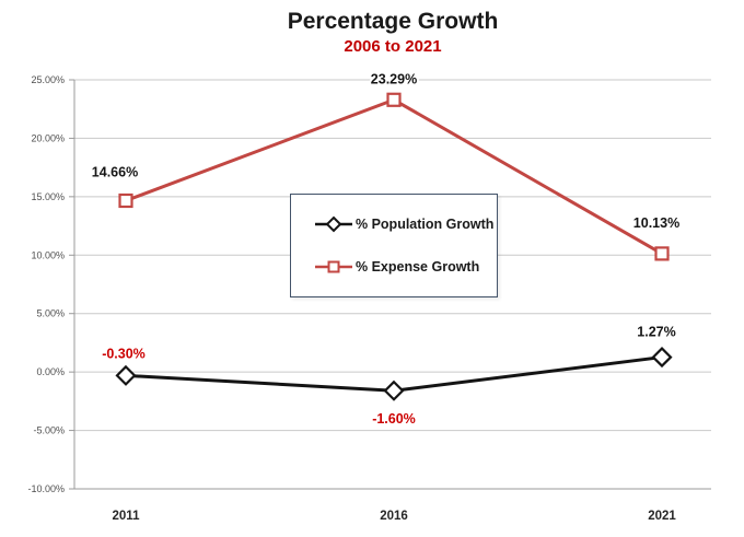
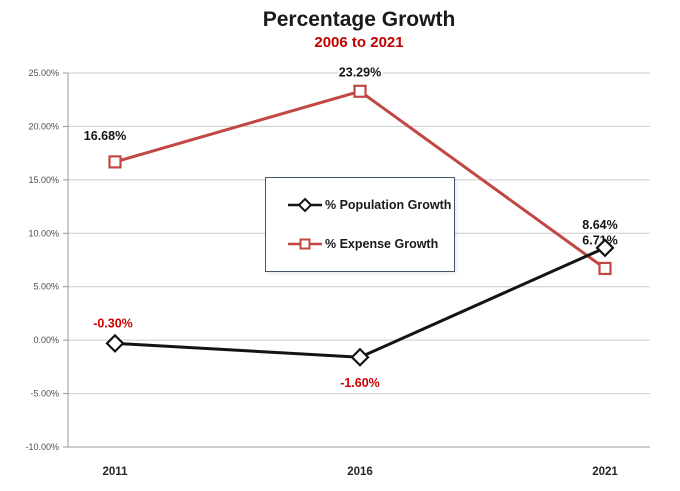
% Expense Growth/2011: 14.66% -> 16.68%
% Population Growth/2021: 1.27% -> 8.64%
% Expense Growth/2021: 10.13% -> 6.71%
